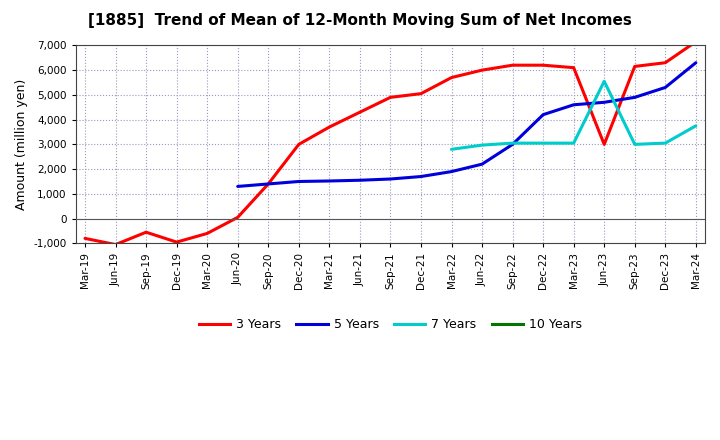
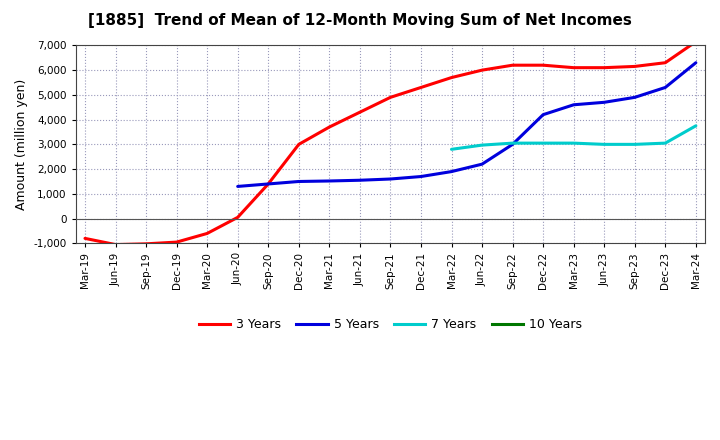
3 Years/Sep-19: -550 -> -1,020
3 Years/Dec-21: 5,050 -> 5,300
3 Years/Jun-23: 3,000 -> 6,100
7 Years/Jun-23: 5,550 -> 3,000
